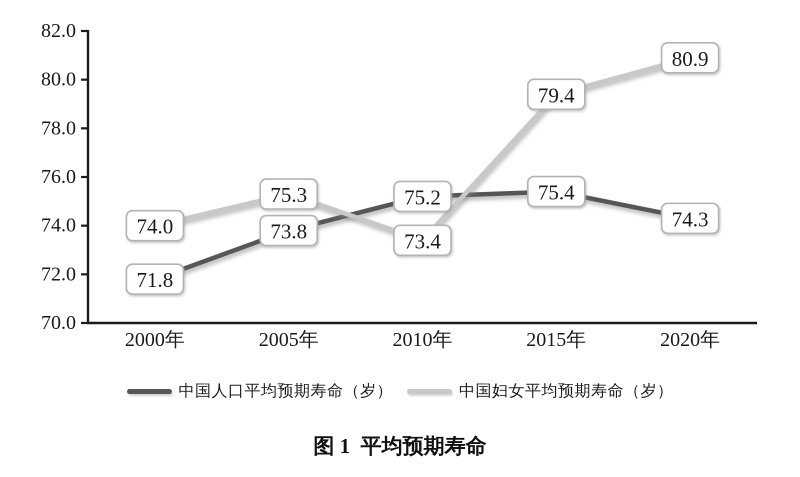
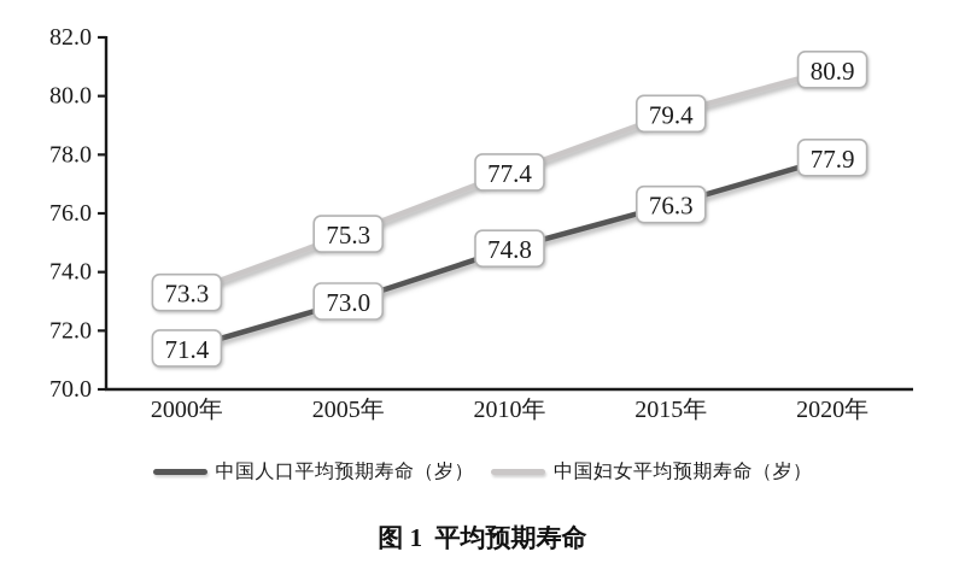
中国人口平均预期寿命（岁）/2000年: 71.8 -> 71.4
中国妇女平均预期寿命（岁）/2000年: 74.0 -> 73.3
中国人口平均预期寿命（岁）/2005年: 73.8 -> 73.0
中国人口平均预期寿命（岁）/2010年: 75.2 -> 74.8
中国妇女平均预期寿命（岁）/2010年: 73.4 -> 77.4
中国人口平均预期寿命（岁）/2015年: 75.4 -> 76.3
中国人口平均预期寿命（岁）/2020年: 74.3 -> 77.9
